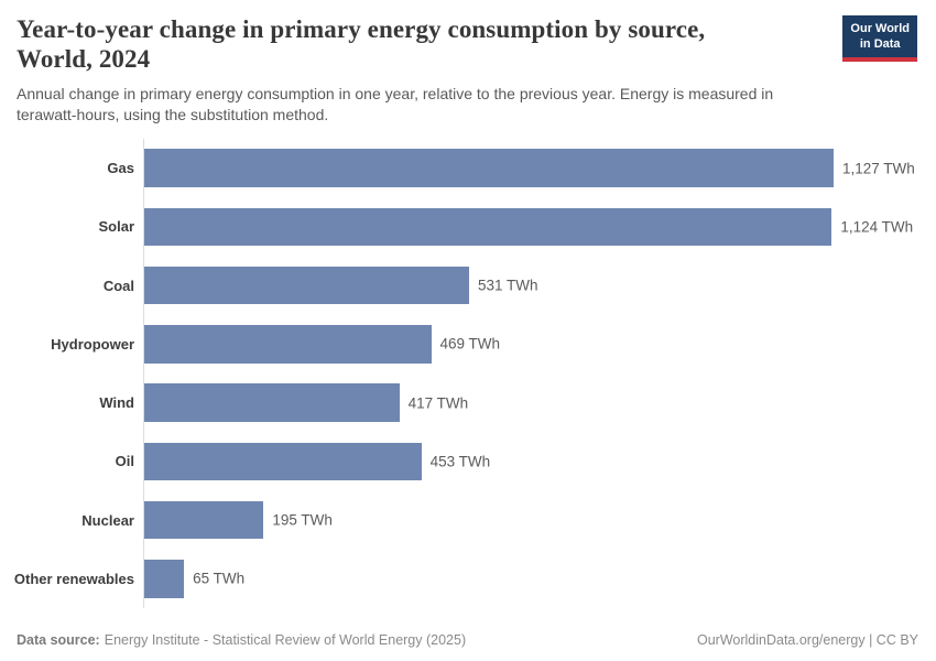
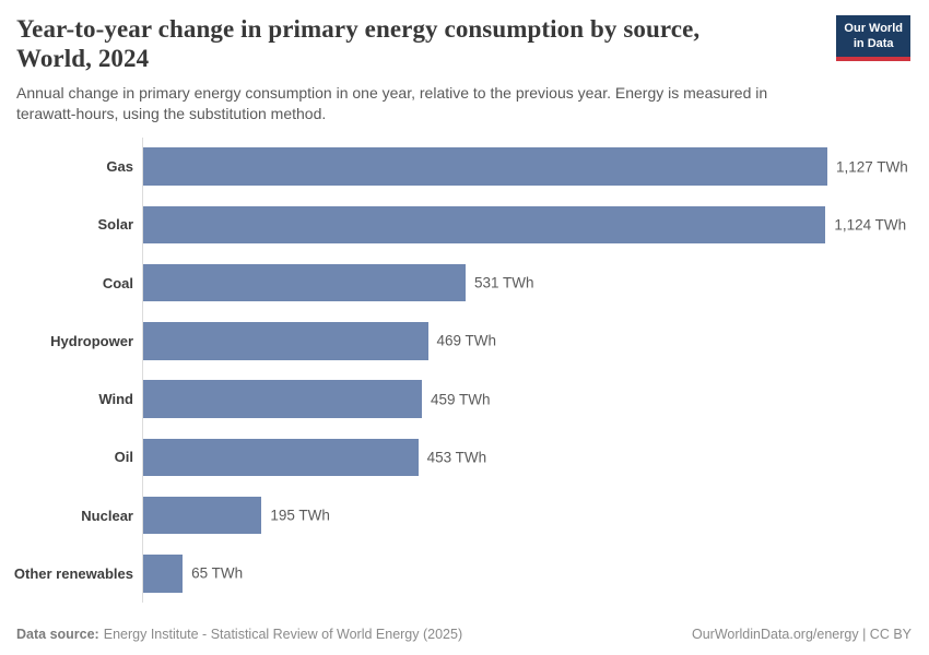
Wind: 417 -> 459
